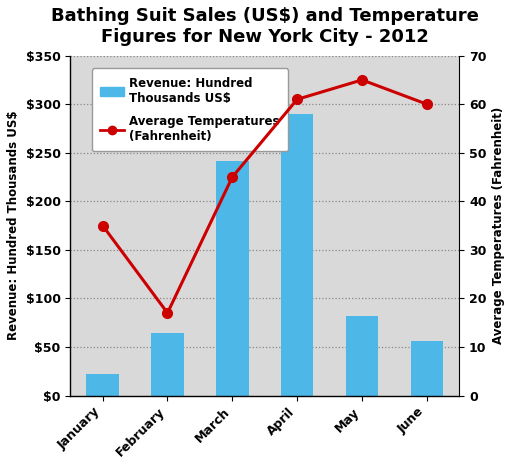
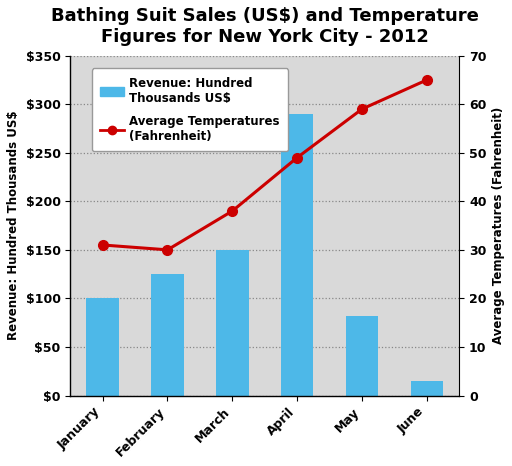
Revenue: Hundred Thousands US$/January: $22 -> $100
Average Temperatures (Fahrenheit)/January: 35 -> 31
Revenue: Hundred Thousands US$/February: $64 -> $125
Average Temperatures (Fahrenheit)/February: 17 -> 30
Revenue: Hundred Thousands US$/March: $242 -> $150
Average Temperatures (Fahrenheit)/March: 45 -> 38
Average Temperatures (Fahrenheit)/April: 61 -> 49
Average Temperatures (Fahrenheit)/May: 65 -> 59
Revenue: Hundred Thousands US$/June: $56 -> $15
Average Temperatures (Fahrenheit)/June: 60 -> 65
